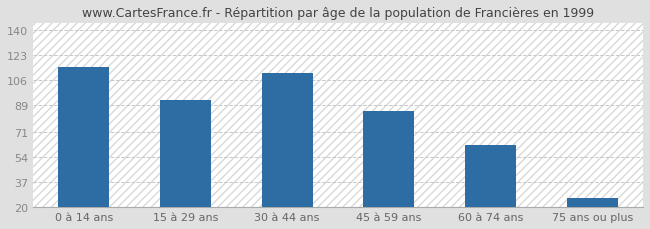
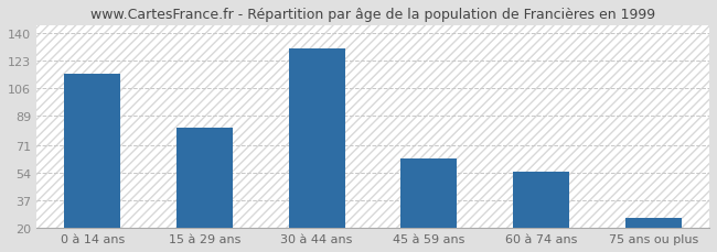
15 à 29 ans: 93 -> 82
30 à 44 ans: 111 -> 131
45 à 59 ans: 85 -> 63
60 à 74 ans: 62 -> 55
